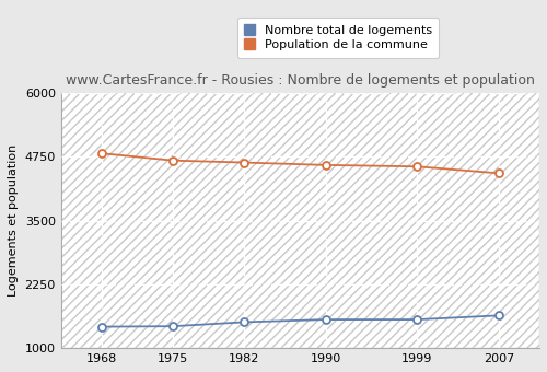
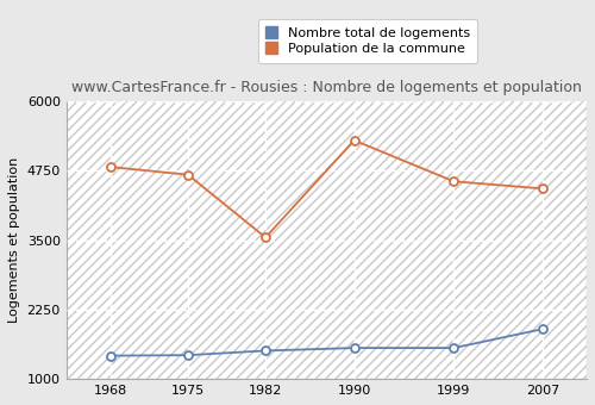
Population de la commune/1982: 4640 -> 3550
Population de la commune/1990: 4590 -> 5300
Nombre total de logements/2007: 1640 -> 1900
